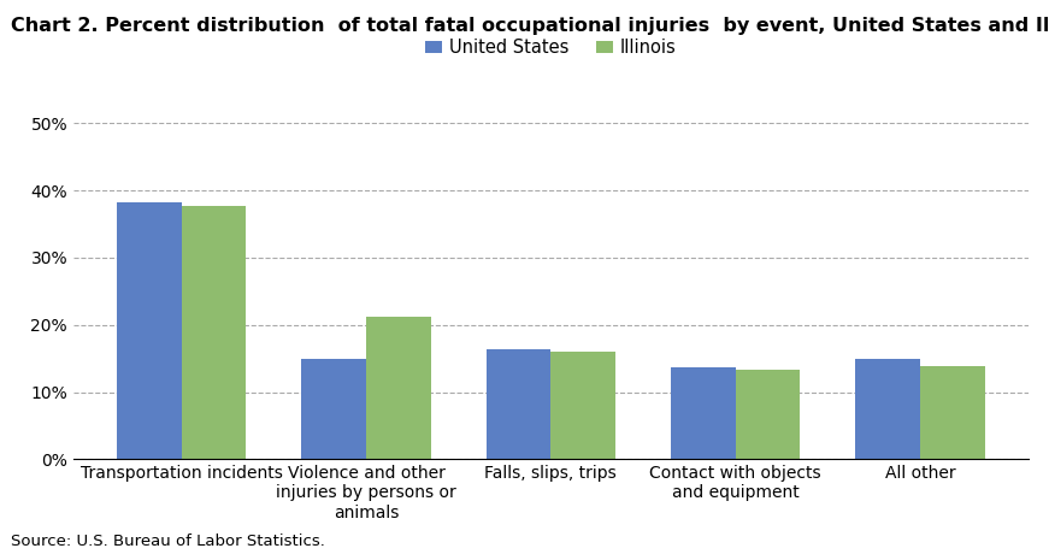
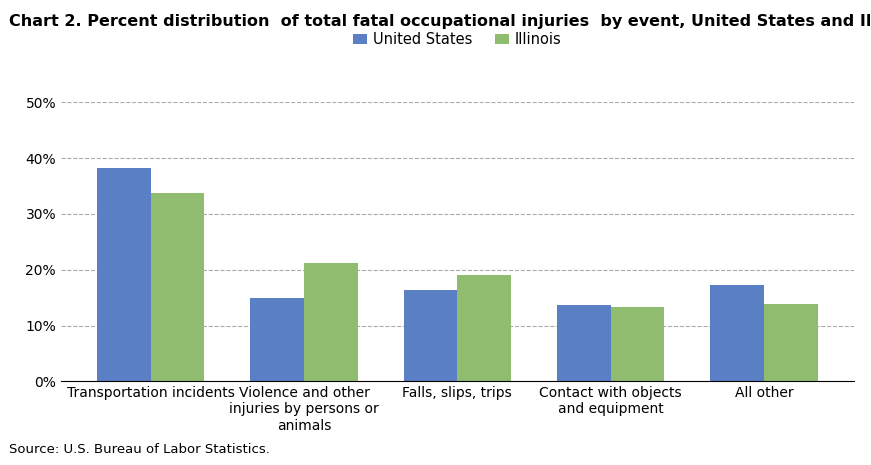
Illinois/Transportation incidents: 37.6% -> 33.8%
Illinois/Falls, slips, trips: 16.0% -> 19.0%
United States/All other: 15.0% -> 17.2%
